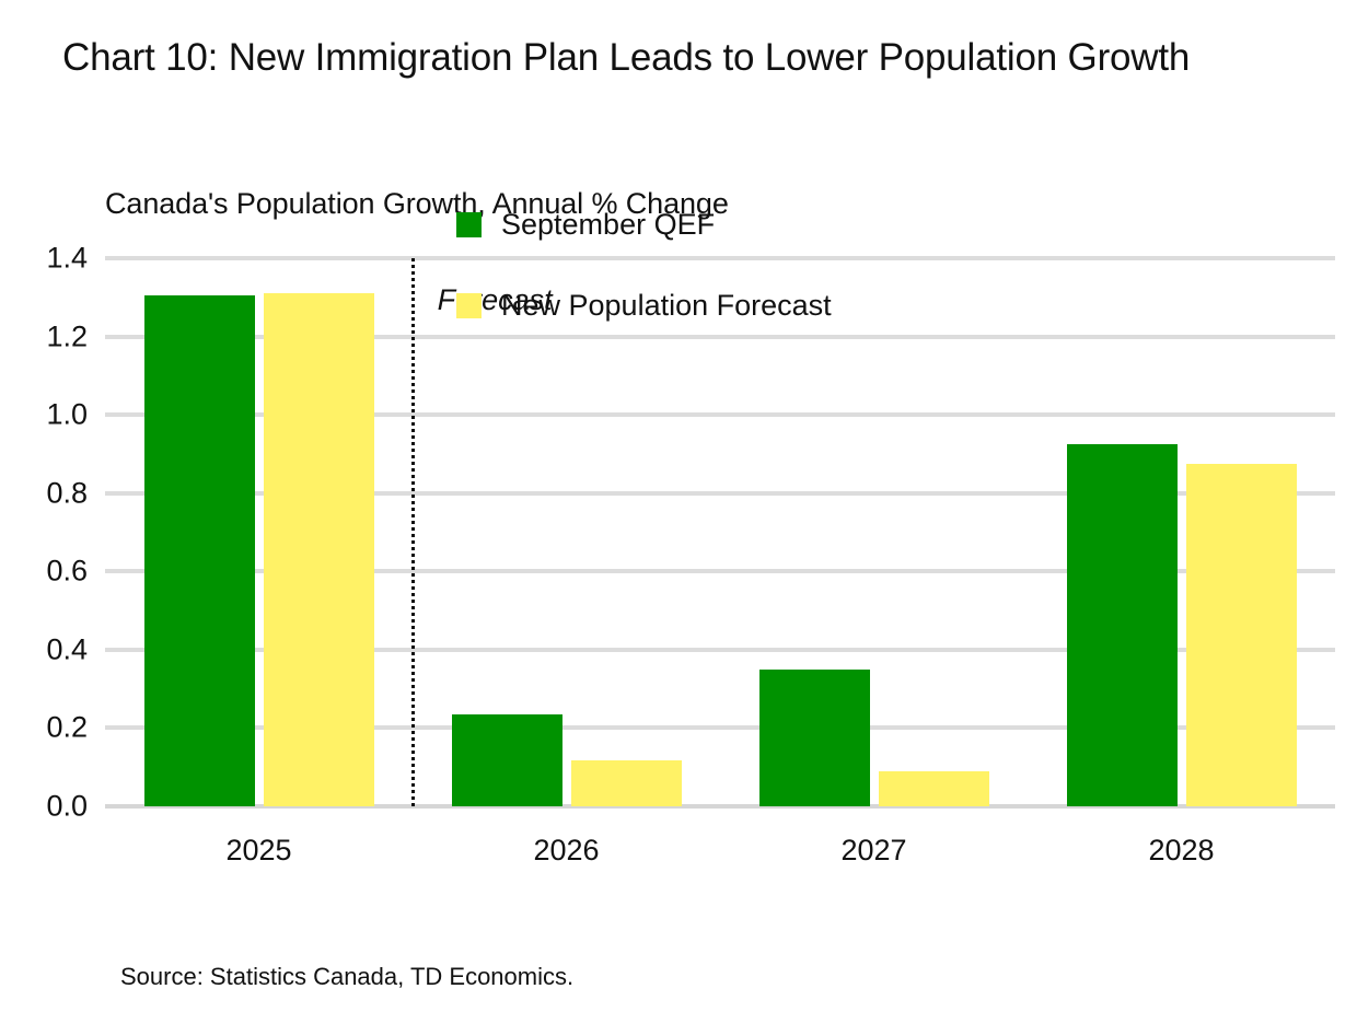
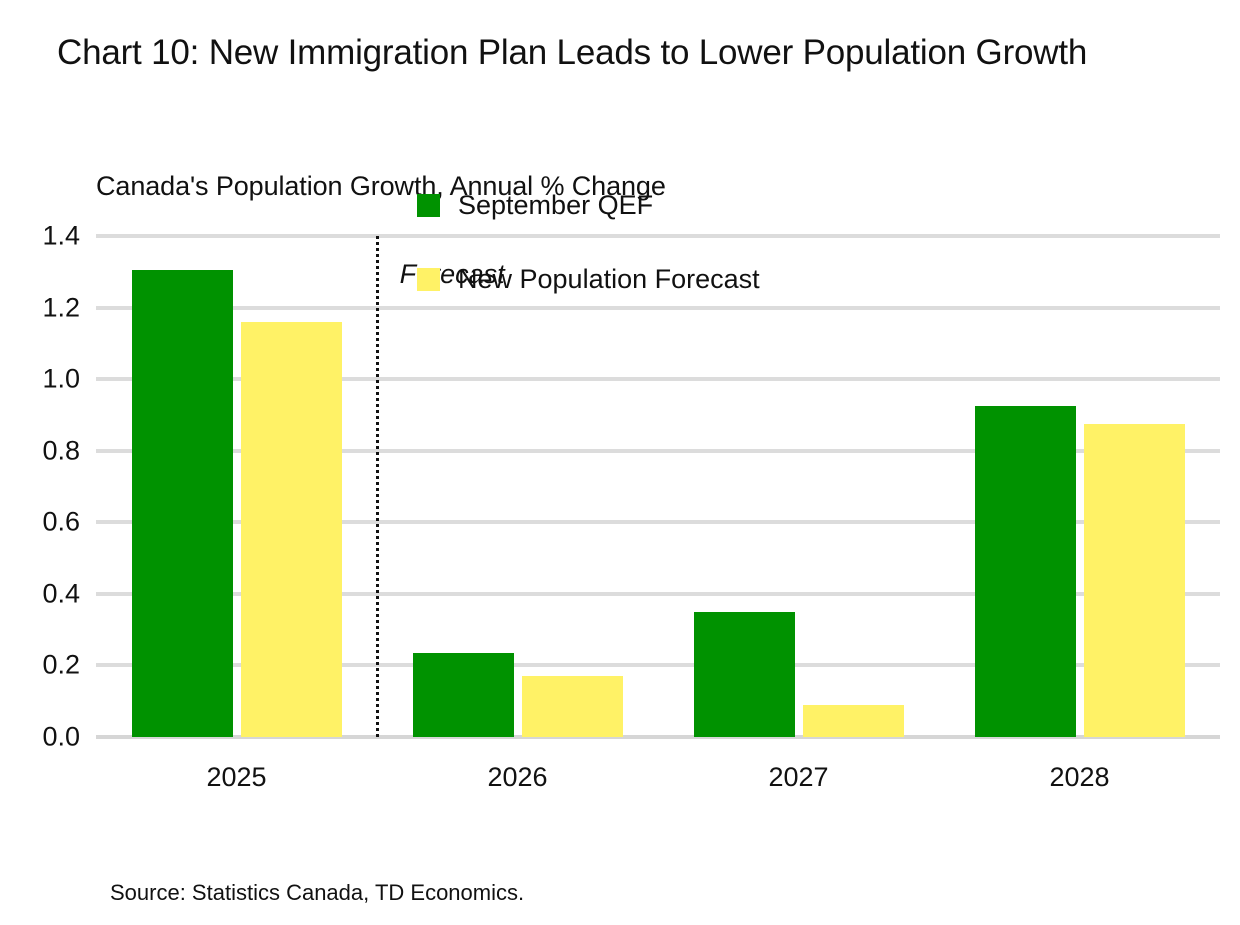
New Population Forecast/2025: 1.31 -> 1.16
New Population Forecast/2026: 0.12 -> 0.17
